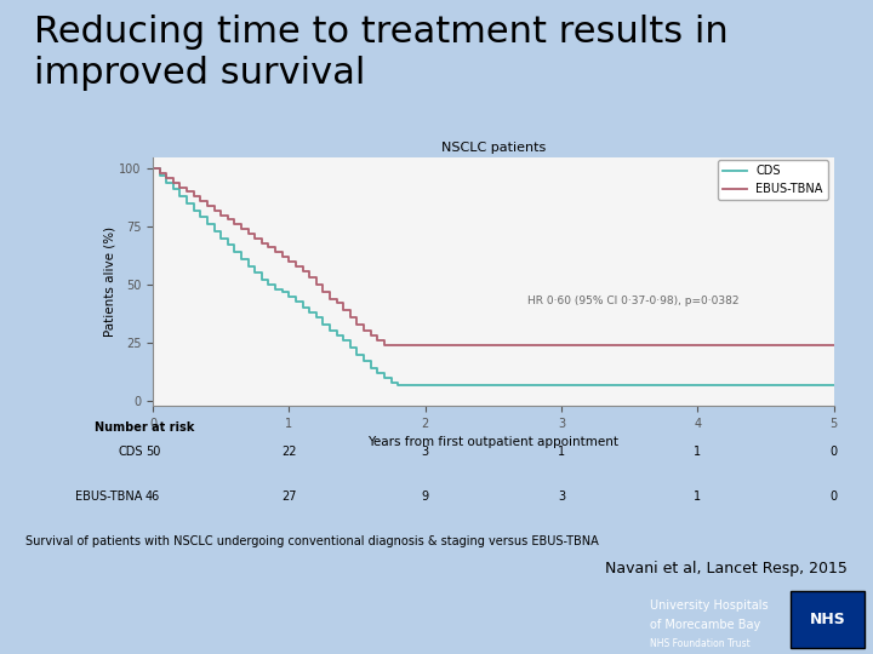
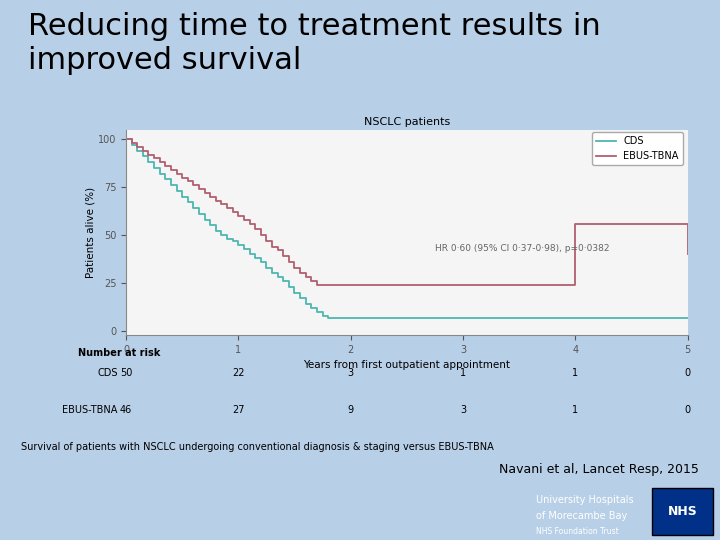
EBUS-TBNA/4: 24 -> 56
EBUS-TBNA/5: 24 -> 40
